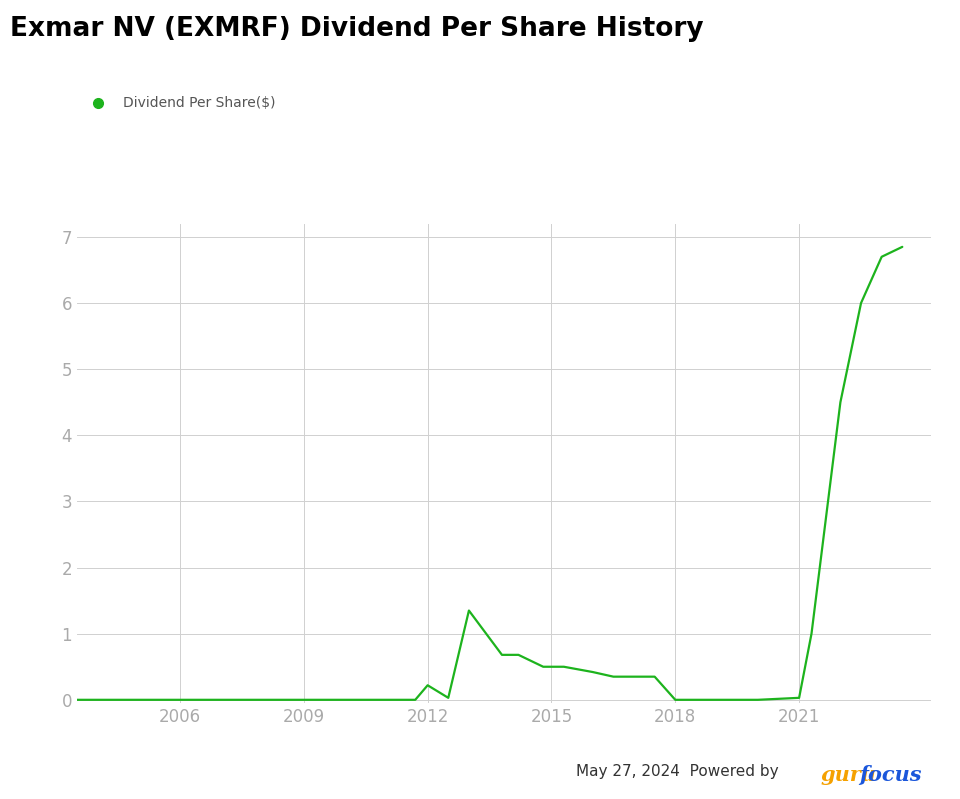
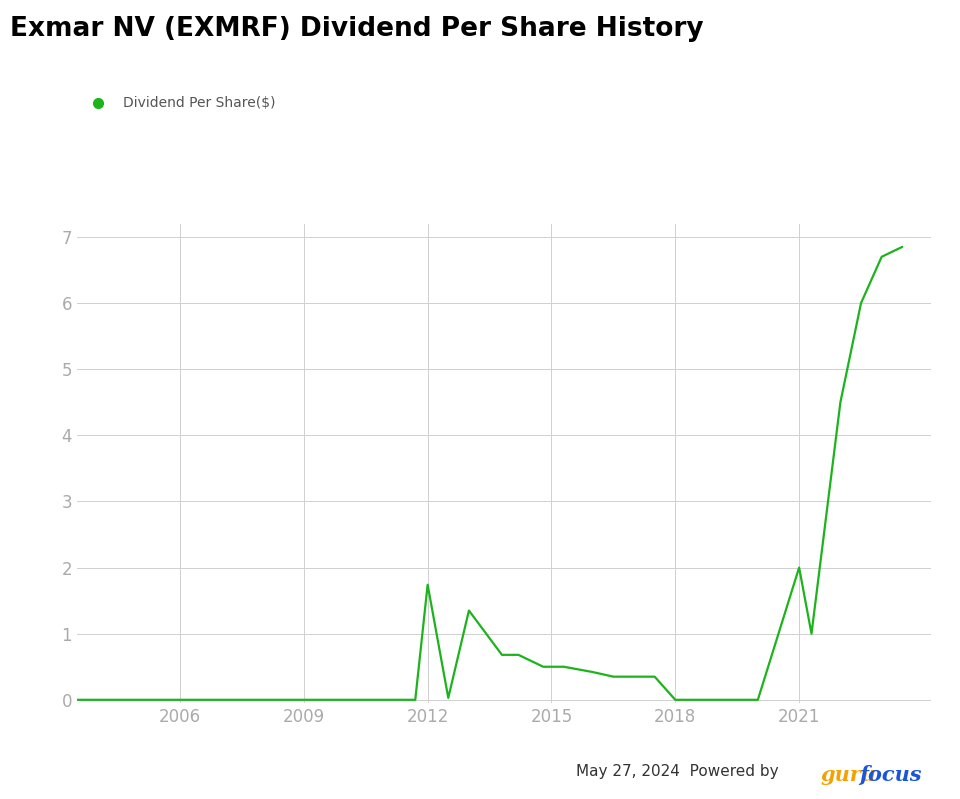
2012: 0.22 -> 1.74
2021: 0.03 -> 2.00
